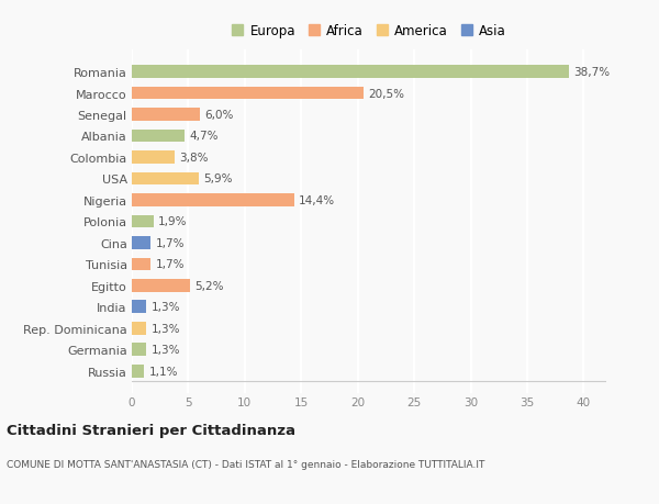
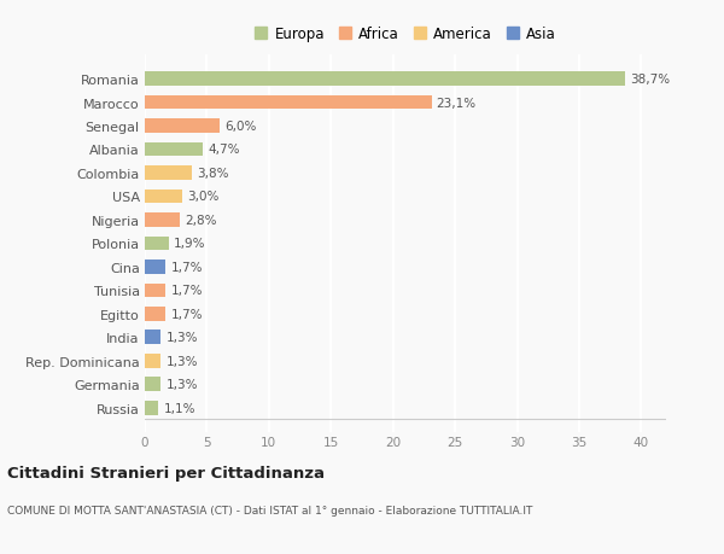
Marocco: 20,5% -> 23,1%
USA: 5,9% -> 3,0%
Nigeria: 14,4% -> 2,8%
Egitto: 5,2% -> 1,7%
